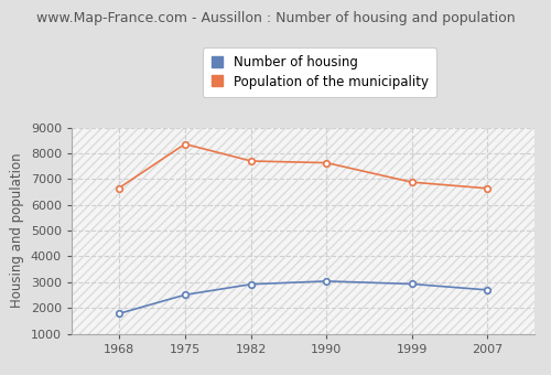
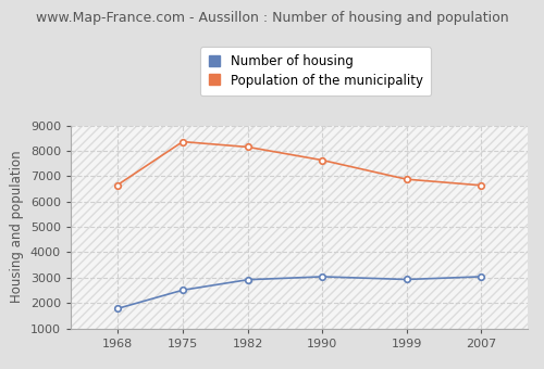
Population of the municipality/1982: 7700 -> 8150
Number of housing/2007: 2700 -> 3040
